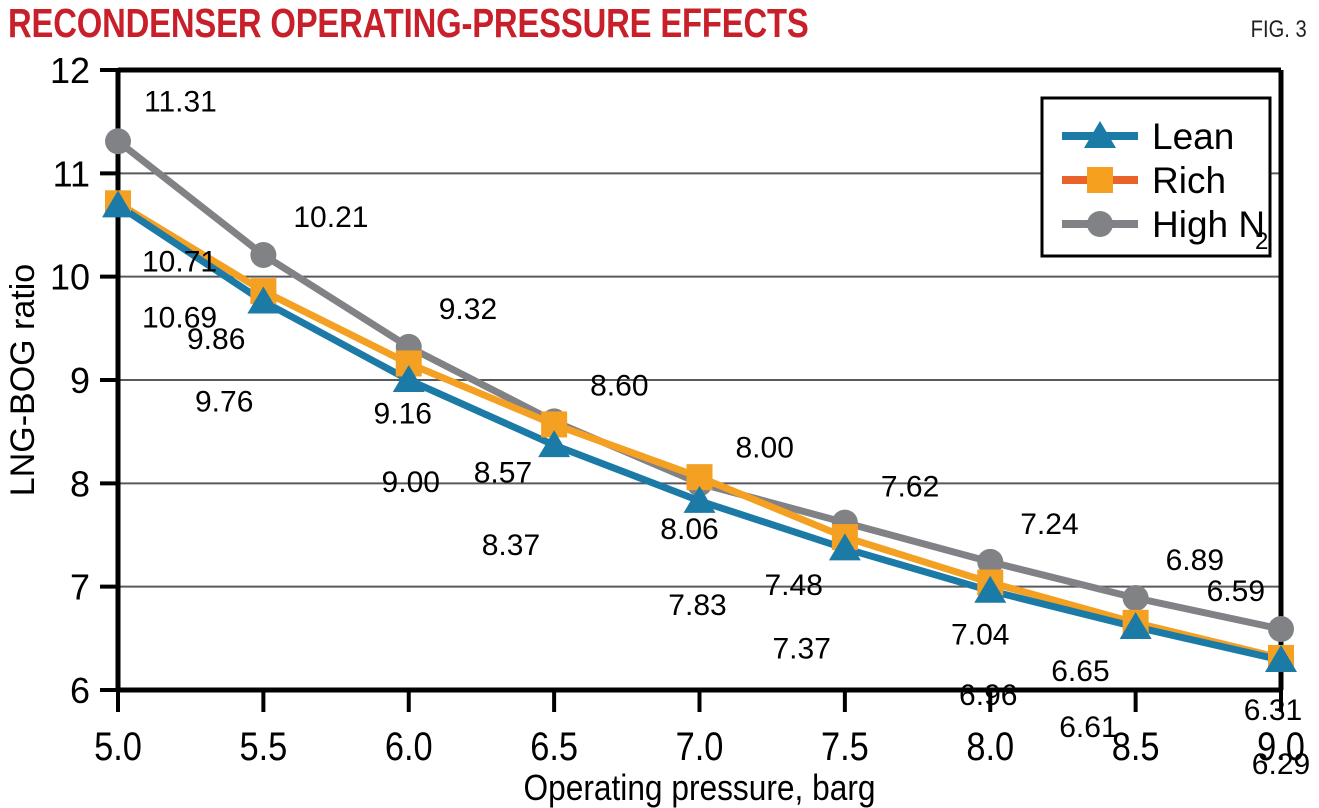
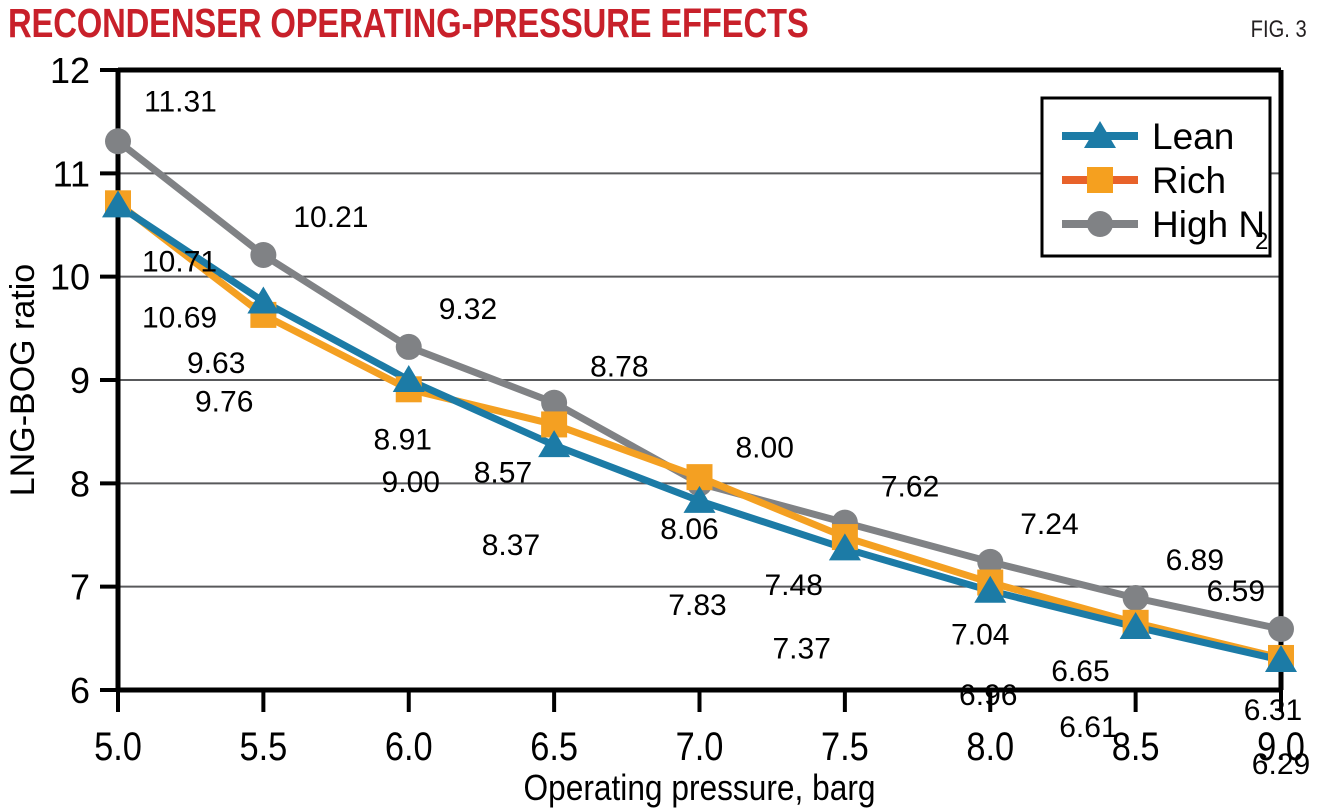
Rich/5.5: 9.86 -> 9.63
Rich/6.0: 9.16 -> 8.91
High N2/6.5: 8.60 -> 8.78
